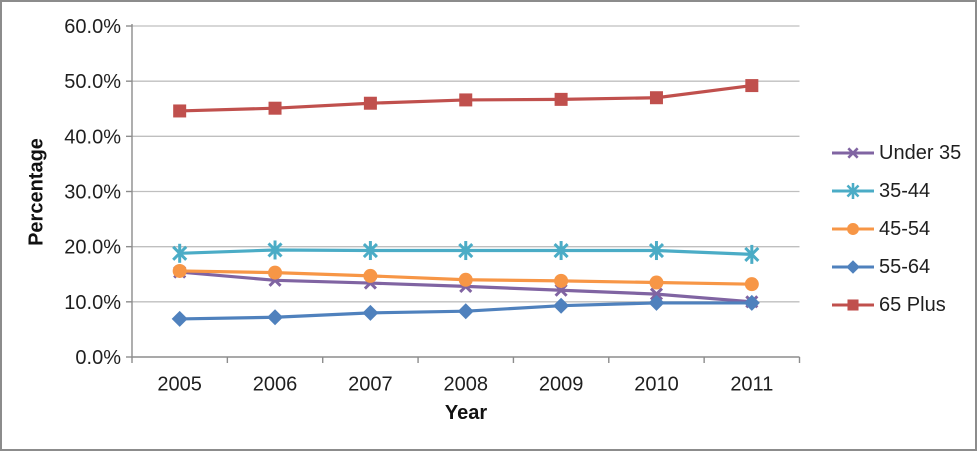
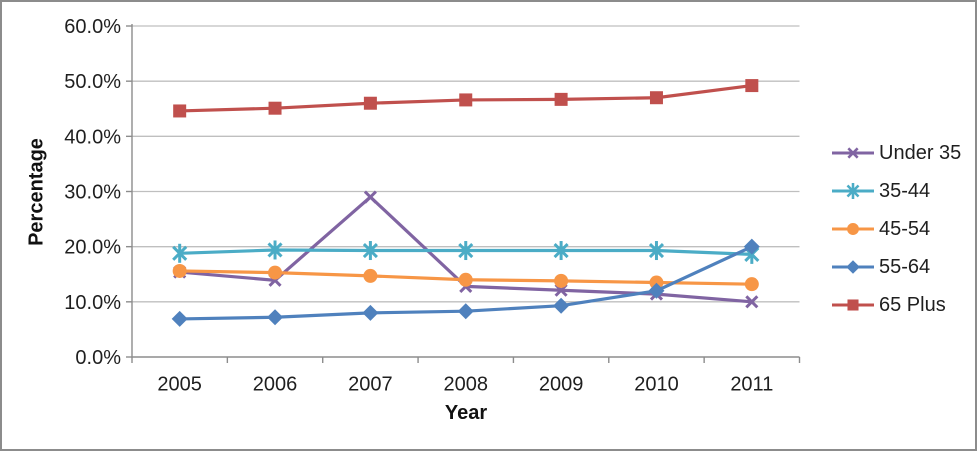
Under 35/2007: 13% -> 29%
55-64/2010: 10% -> 12%
55-64/2011: 10% -> 20%
